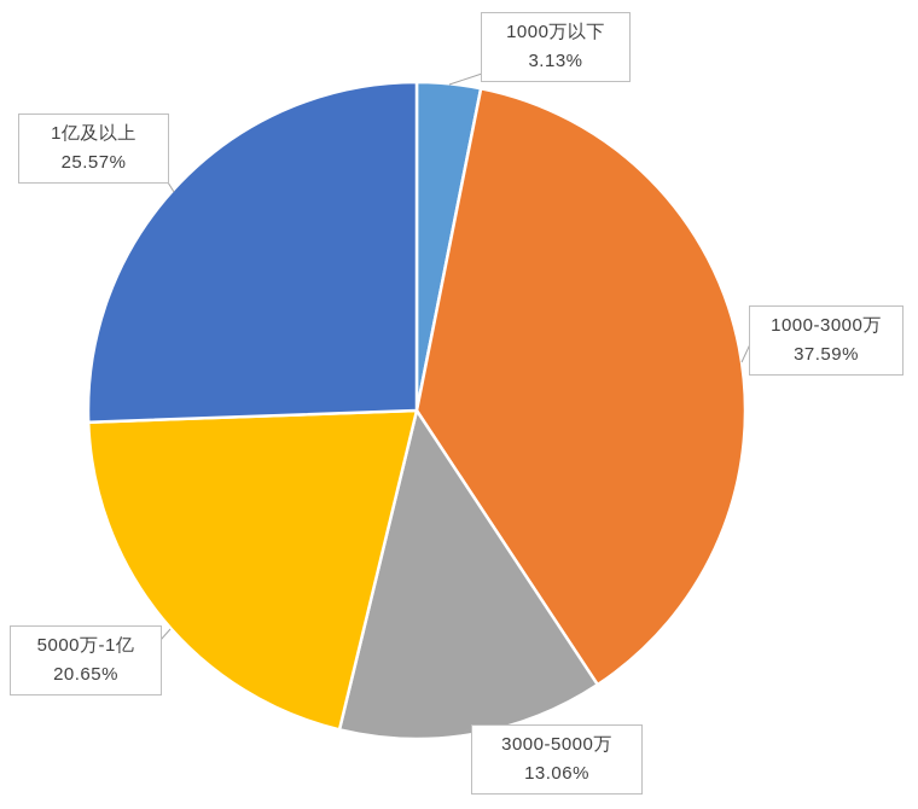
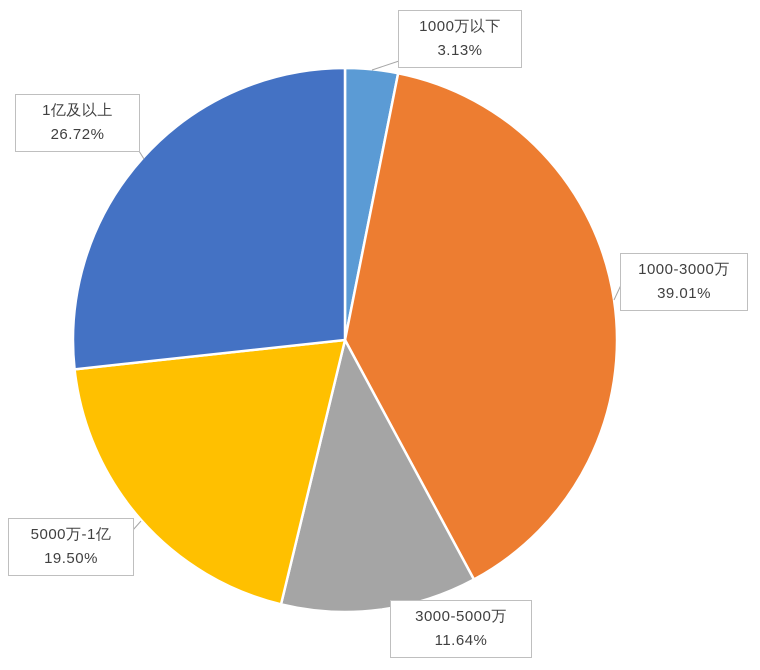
1000-3000万: 37.59% -> 39.01%
3000-5000万: 13.06% -> 11.64%
5000万-1亿: 20.65% -> 19.50%
1亿及以上: 25.57% -> 26.72%
